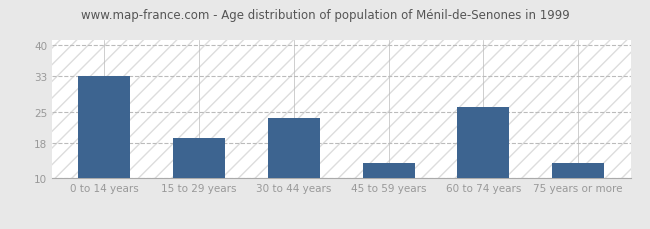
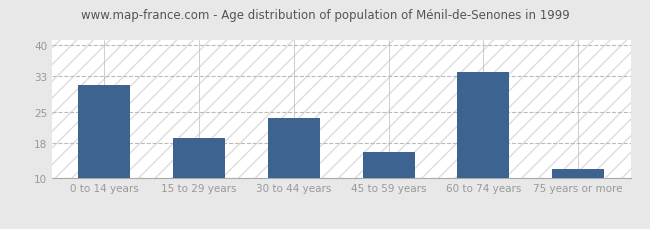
0 to 14 years: 33.0 -> 31.0
45 to 59 years: 13.5 -> 16.0
60 to 74 years: 26.0 -> 34.0
75 years or more: 13.5 -> 12.0
